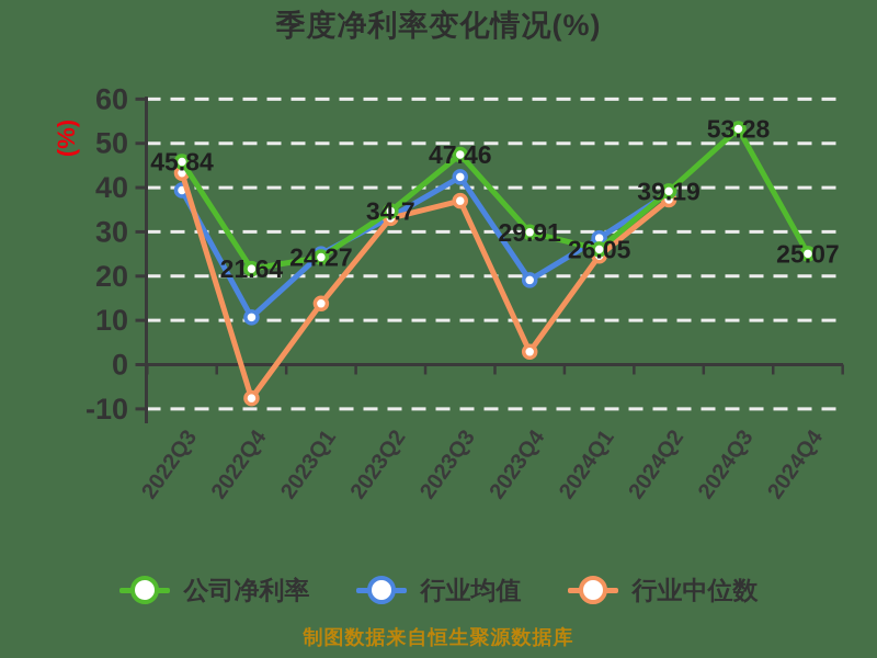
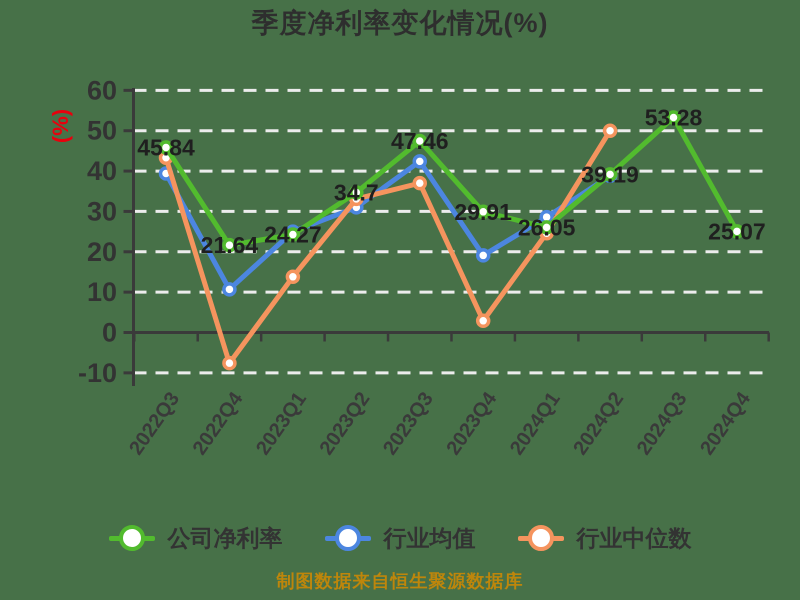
行业均值/2023Q2: 33 -> 31
行业中位数/2024Q2: 37 -> 50
